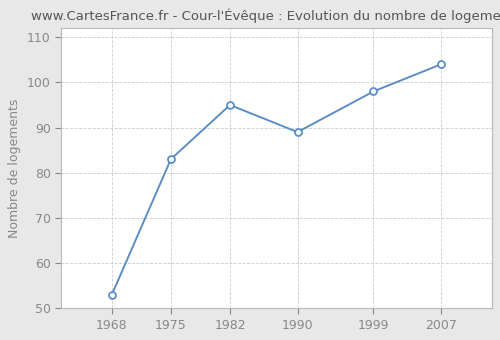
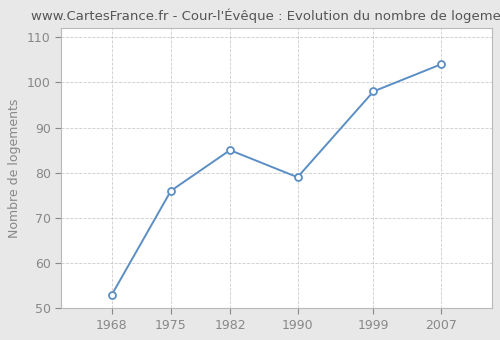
1975: 83 -> 76
1982: 95 -> 85
1990: 89 -> 79
